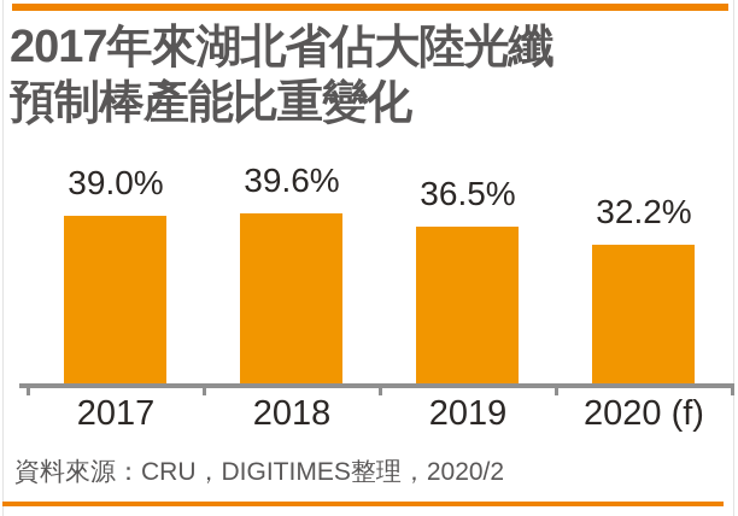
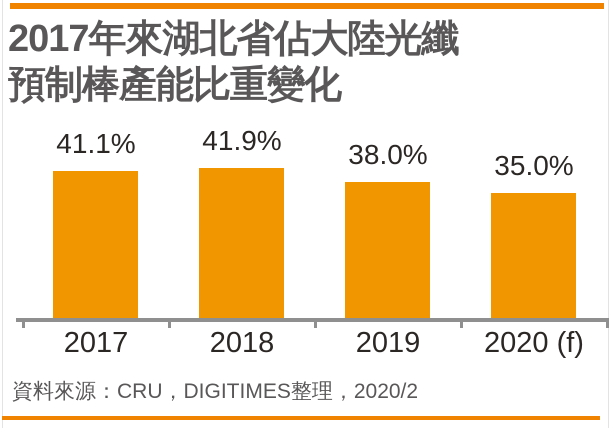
2017: 39.0% -> 41.1%
2018: 39.6% -> 41.9%
2019: 36.5% -> 38.0%
2020 (f): 32.2% -> 35.0%
